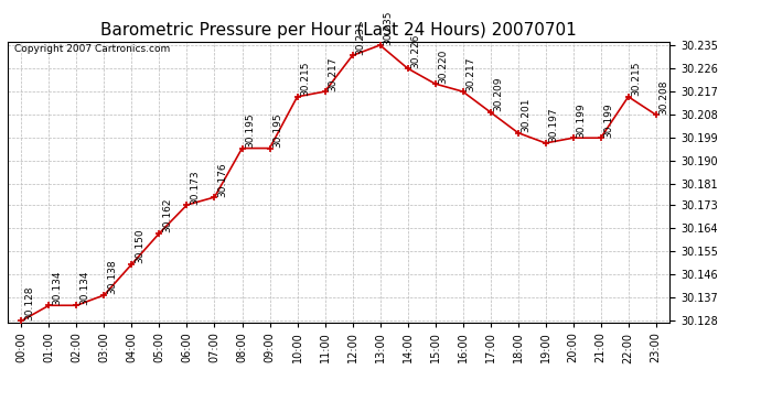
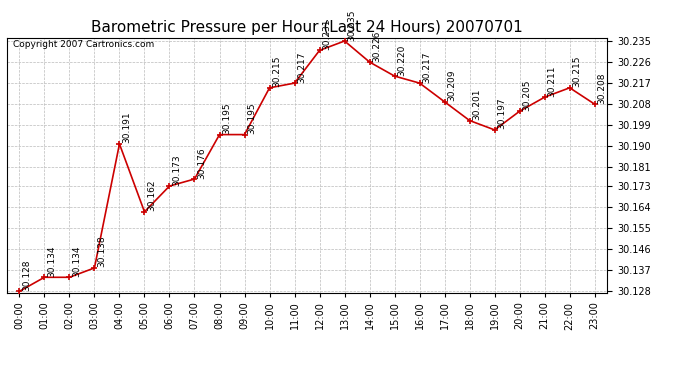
04:00: 30.150 -> 30.191
20:00: 30.199 -> 30.205
21:00: 30.199 -> 30.211
